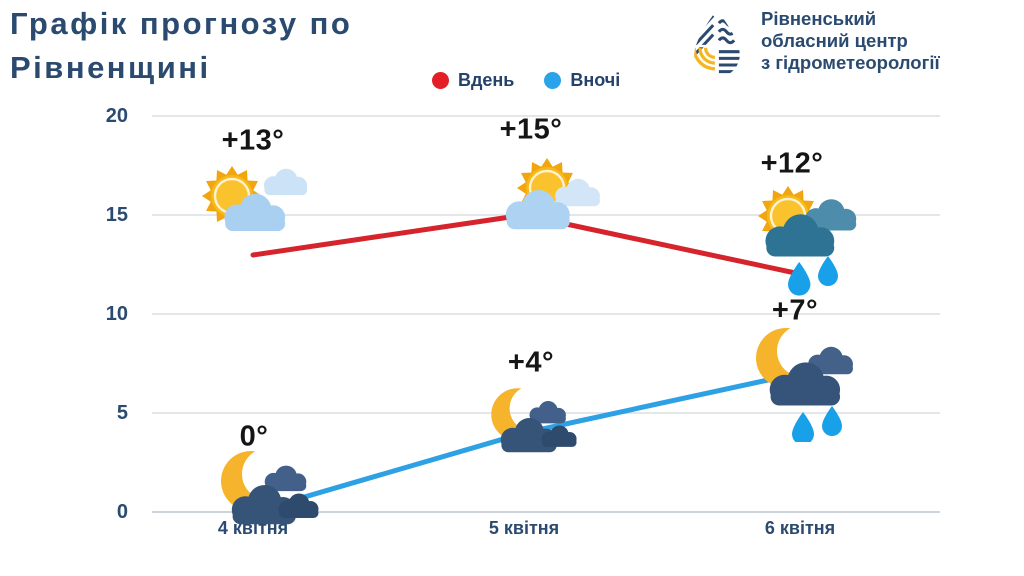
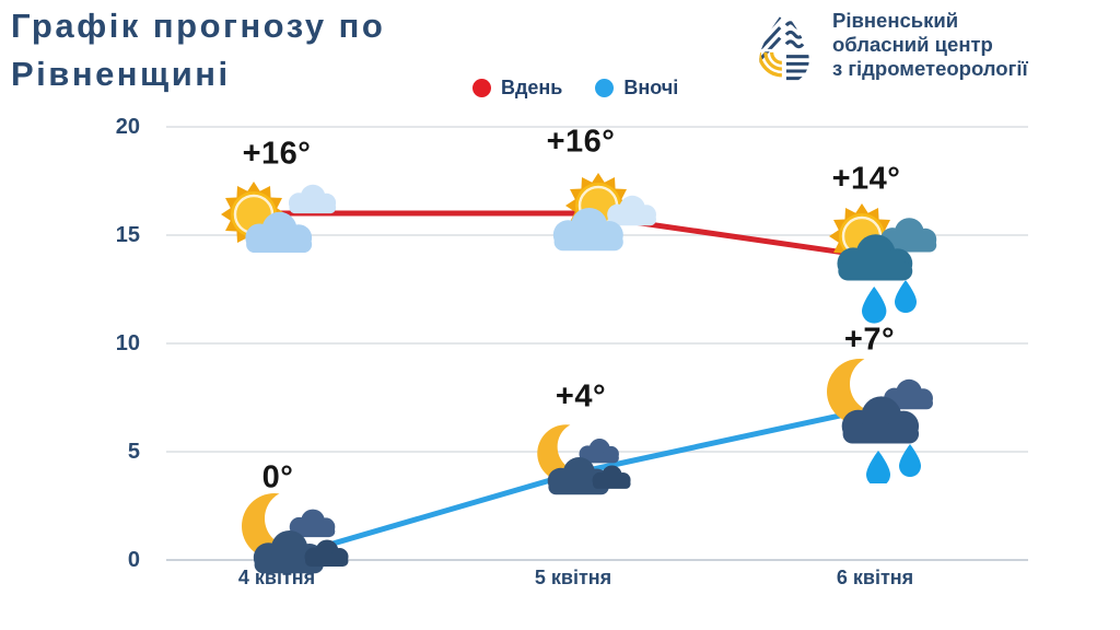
Вдень/4 квітня: +13° -> +16°
Вдень/5 квітня: +15° -> +16°
Вдень/6 квітня: +12° -> +14°
